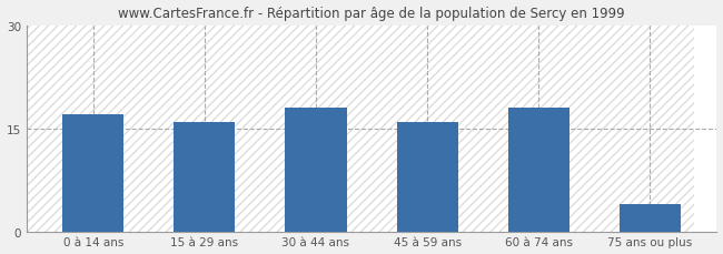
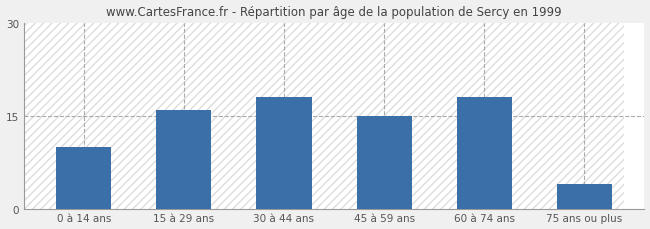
0 à 14 ans: 17 -> 10
45 à 59 ans: 16 -> 15
